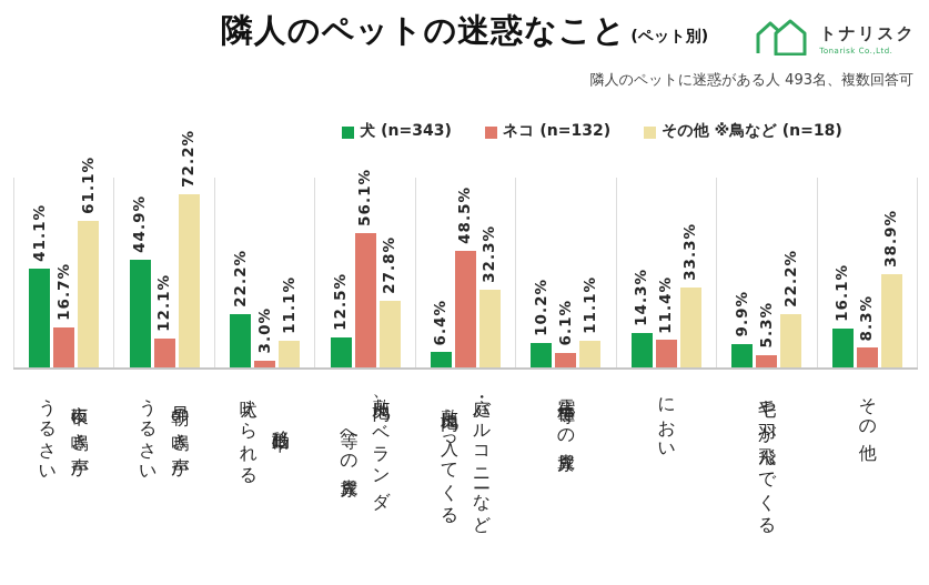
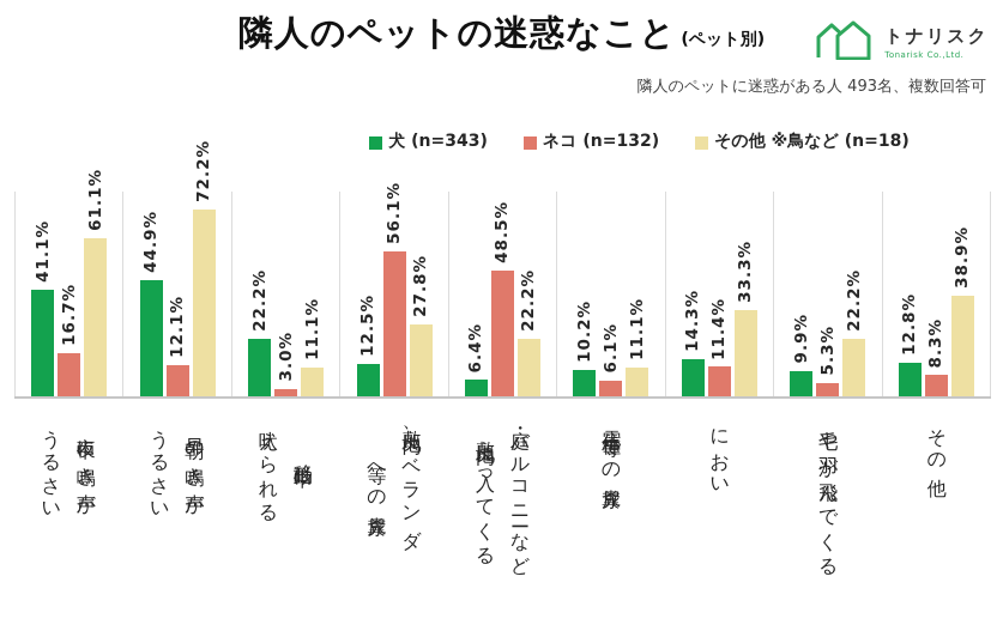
その他 ※鳥など (n=18)/庭・バルコニーなど敷地内に入ってくる: 32.3% -> 22.2%
犬 (n=343)/その他: 16.1% -> 12.8%
